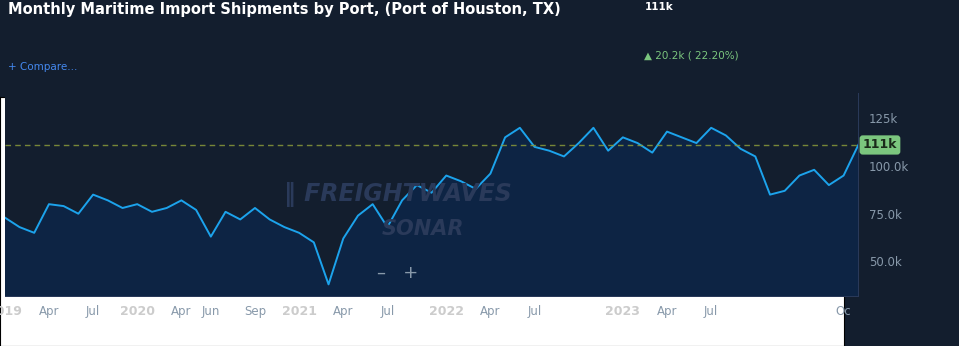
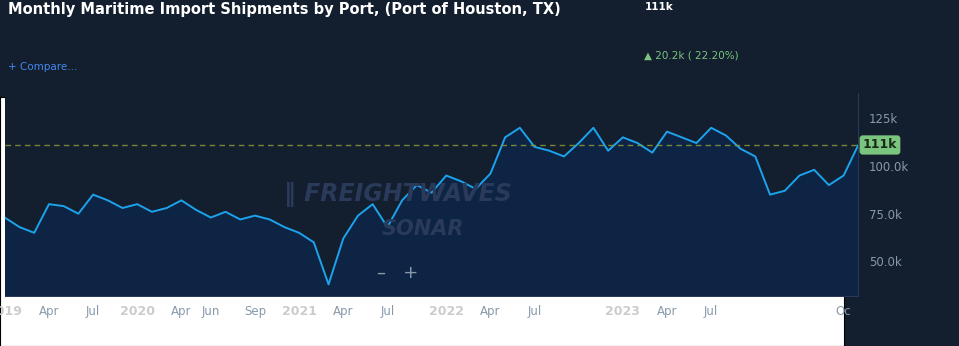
Jun: 63k -> 73k
Sep: 78k -> 74k
